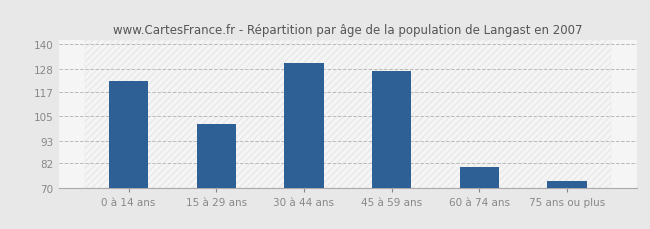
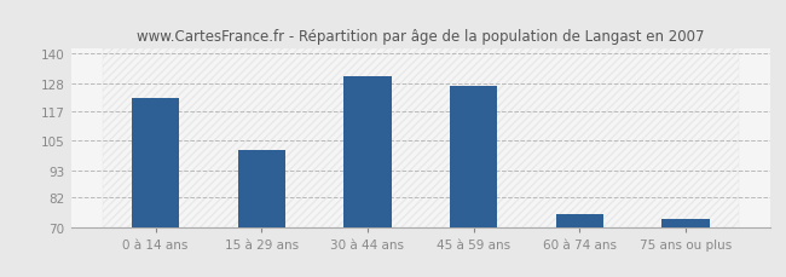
60 à 74 ans: 80 -> 75
